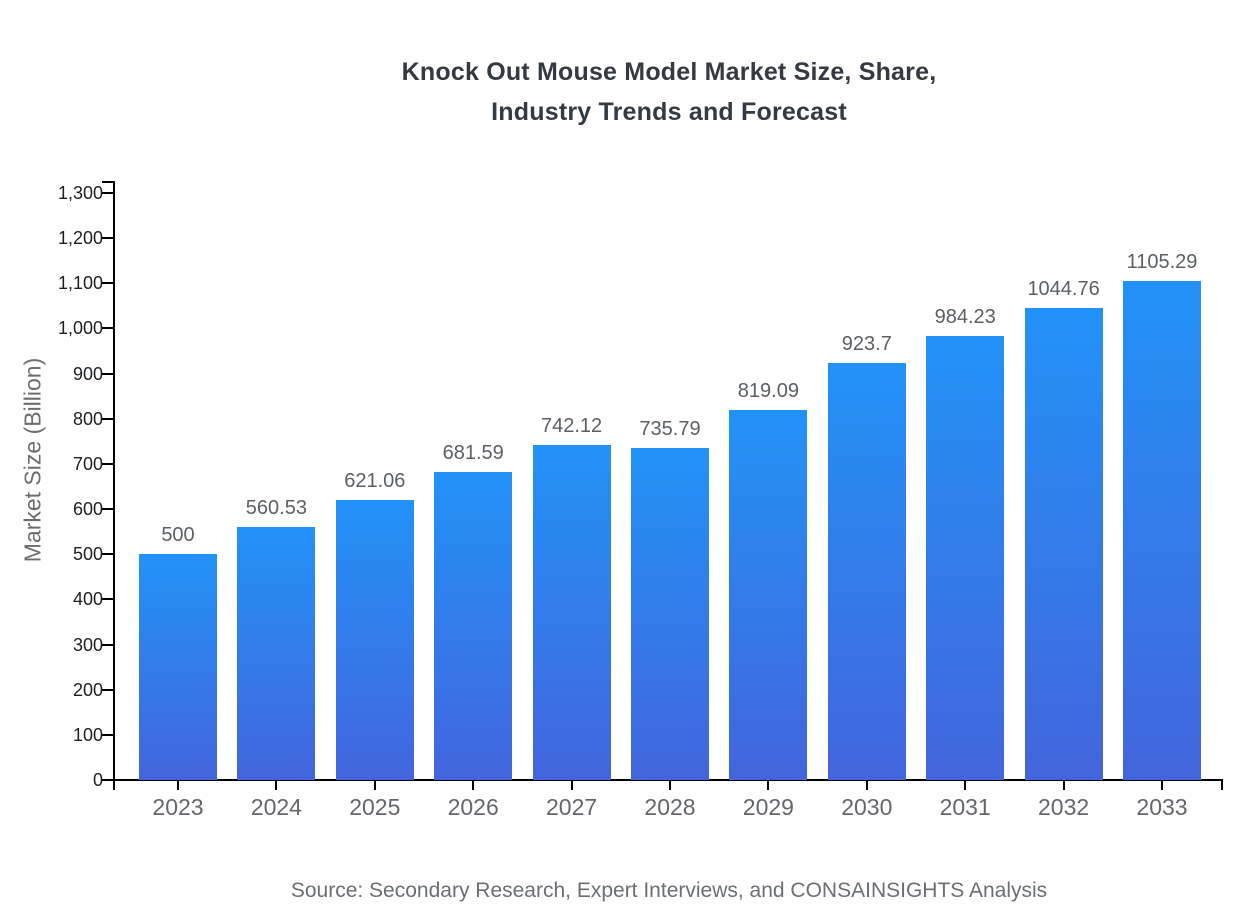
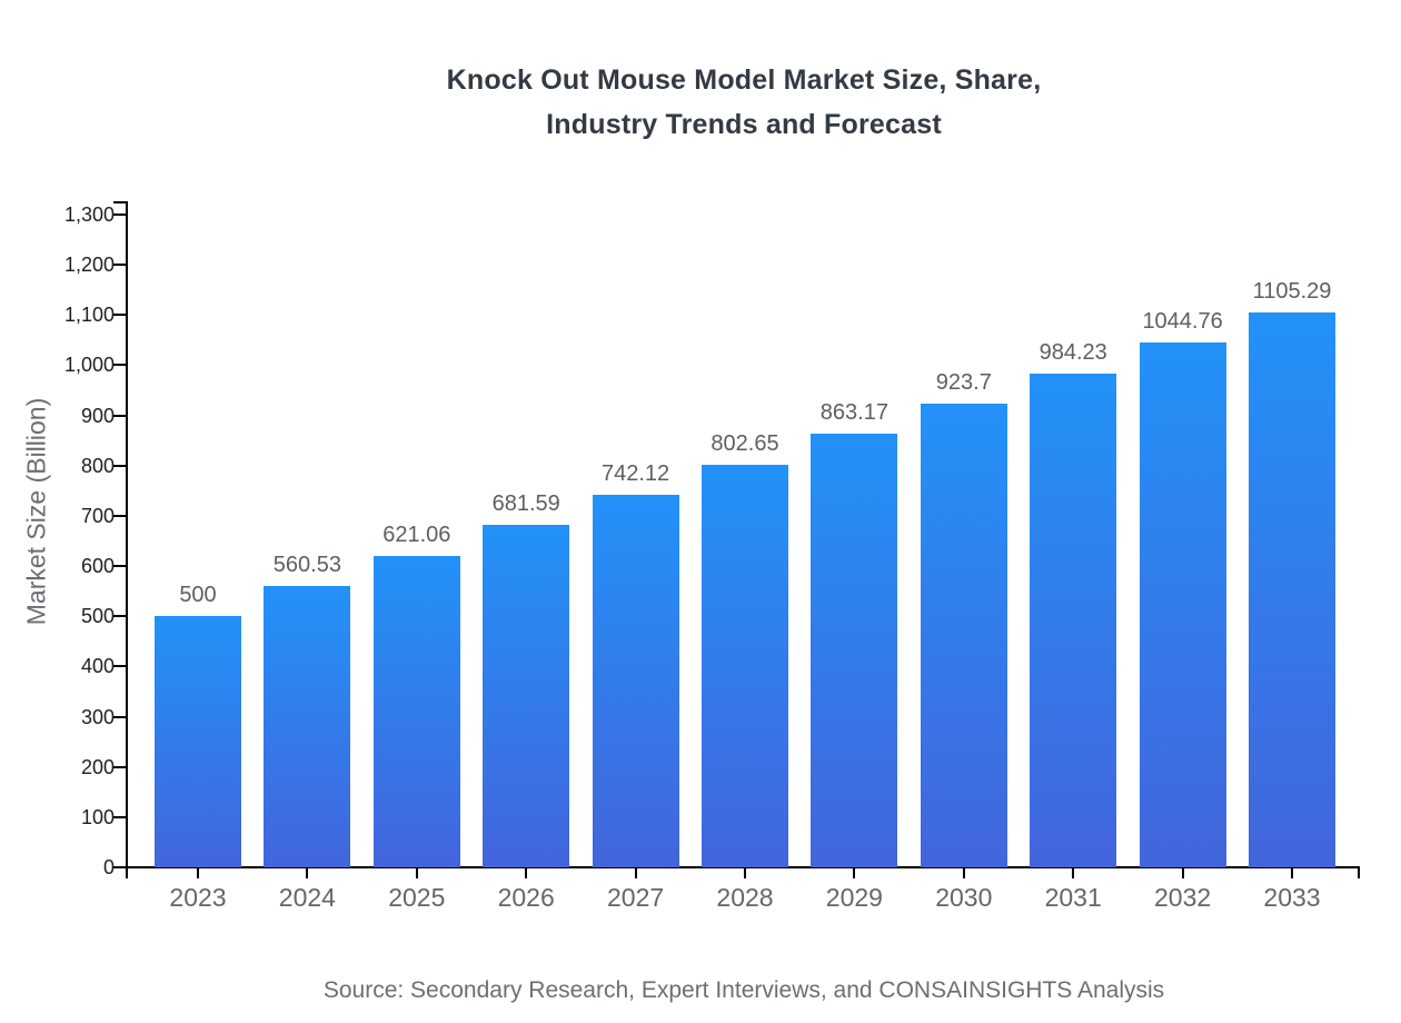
2028: 735.79 -> 802.65
2029: 819.09 -> 863.17
